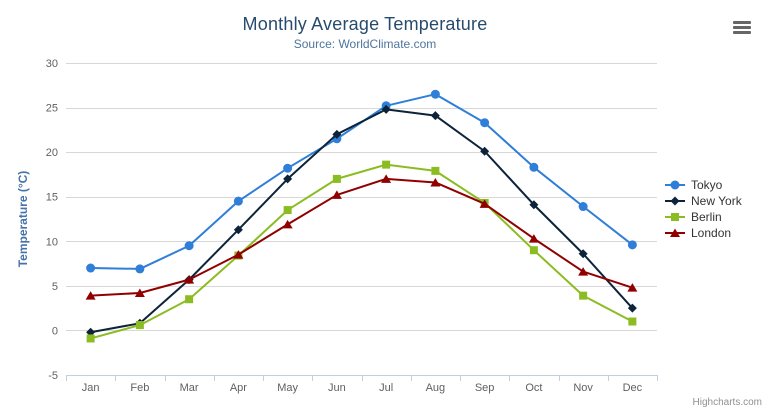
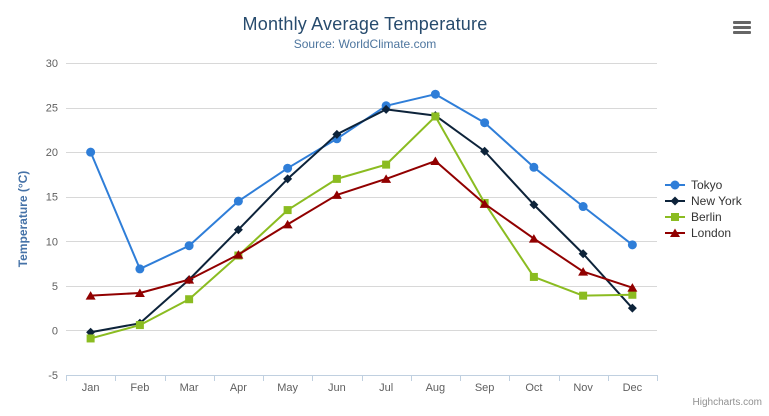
Tokyo/Jan: 7 -> 20
Berlin/Aug: 18 -> 24
London/Aug: 17 -> 19
Berlin/Oct: 9 -> 6
Berlin/Dec: 1 -> 4
